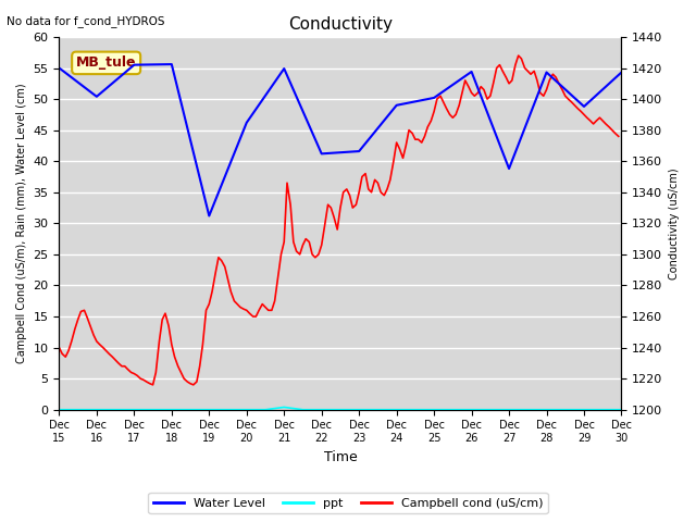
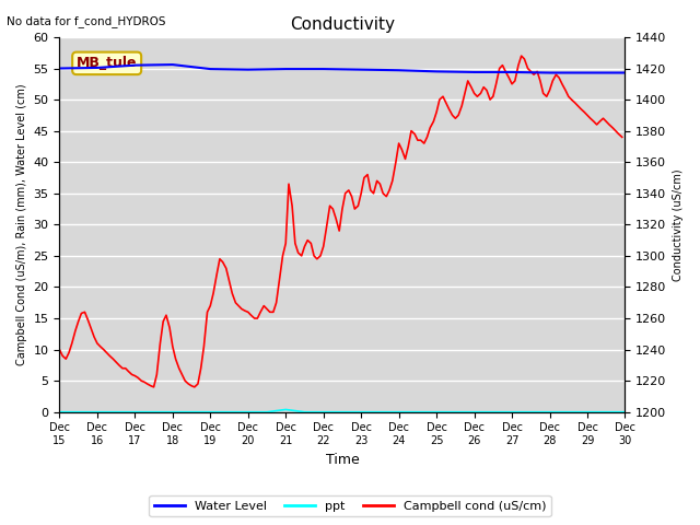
Water Level/Dec 16: 50.4 -> 55.1
Water Level/Dec 19: 31.2 -> 54.9
Water Level/Dec 20: 46.2 -> 54.8
Water Level/Dec 22: 41.2 -> 54.9
Water Level/Dec 23: 41.6 -> 54.8
Water Level/Dec 24: 49.0 -> 54.7
Water Level/Dec 25: 50.2 -> 54.5
Water Level/Dec 27: 38.8 -> 54.4
Water Level/Dec 29: 48.8 -> 54.3
